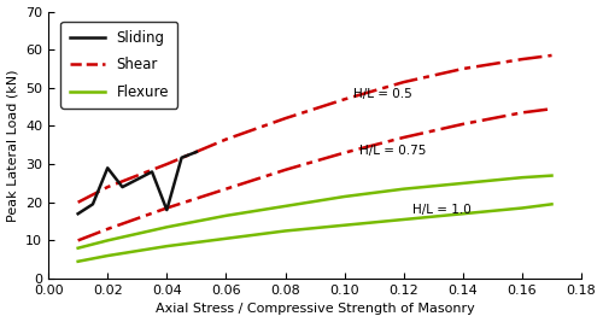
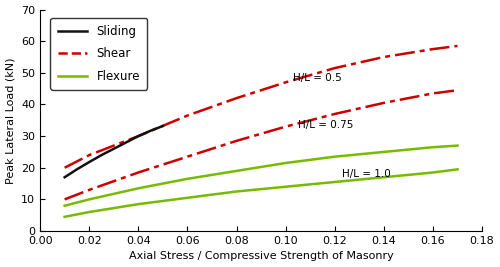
Sliding/0.02: 29.0 -> 21.8
Sliding/0.04: 18.0 -> 30.0
